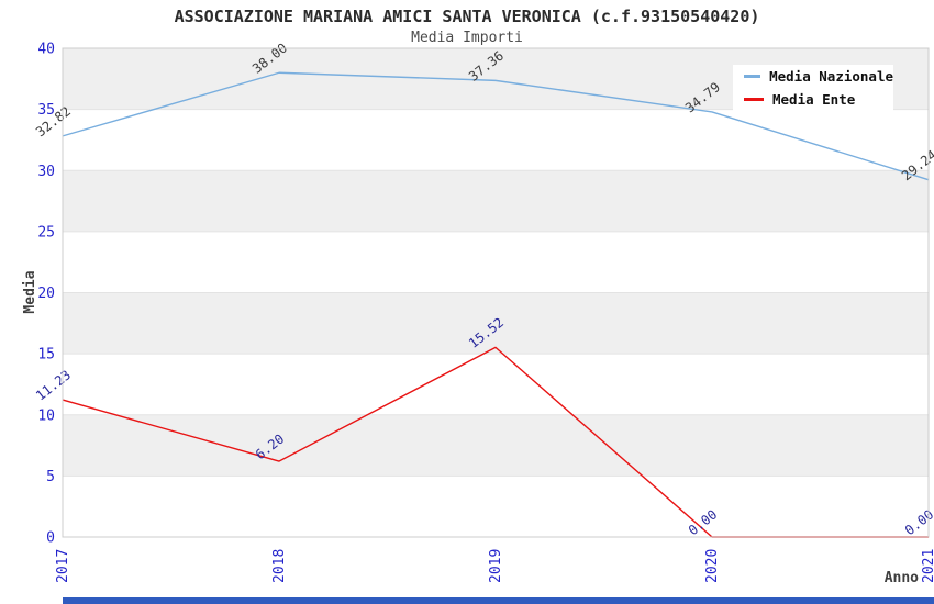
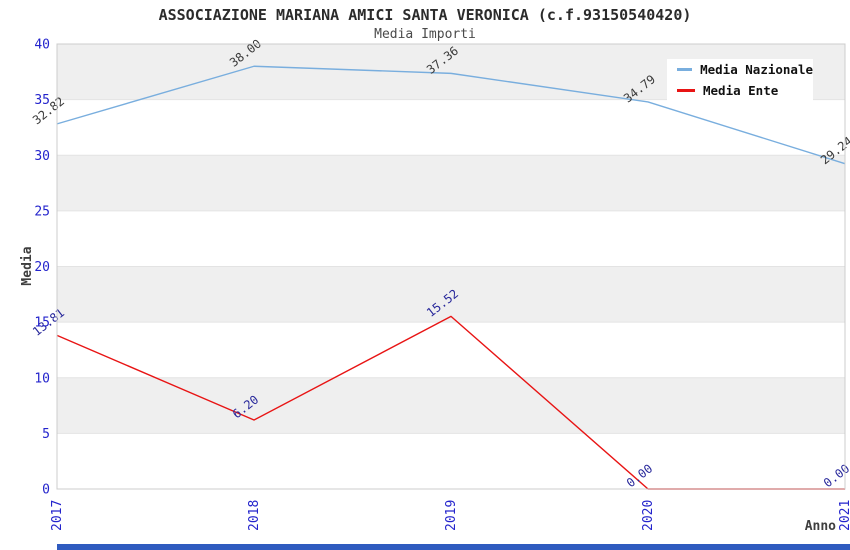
Media Ente/2017: 11.23 -> 13.81
